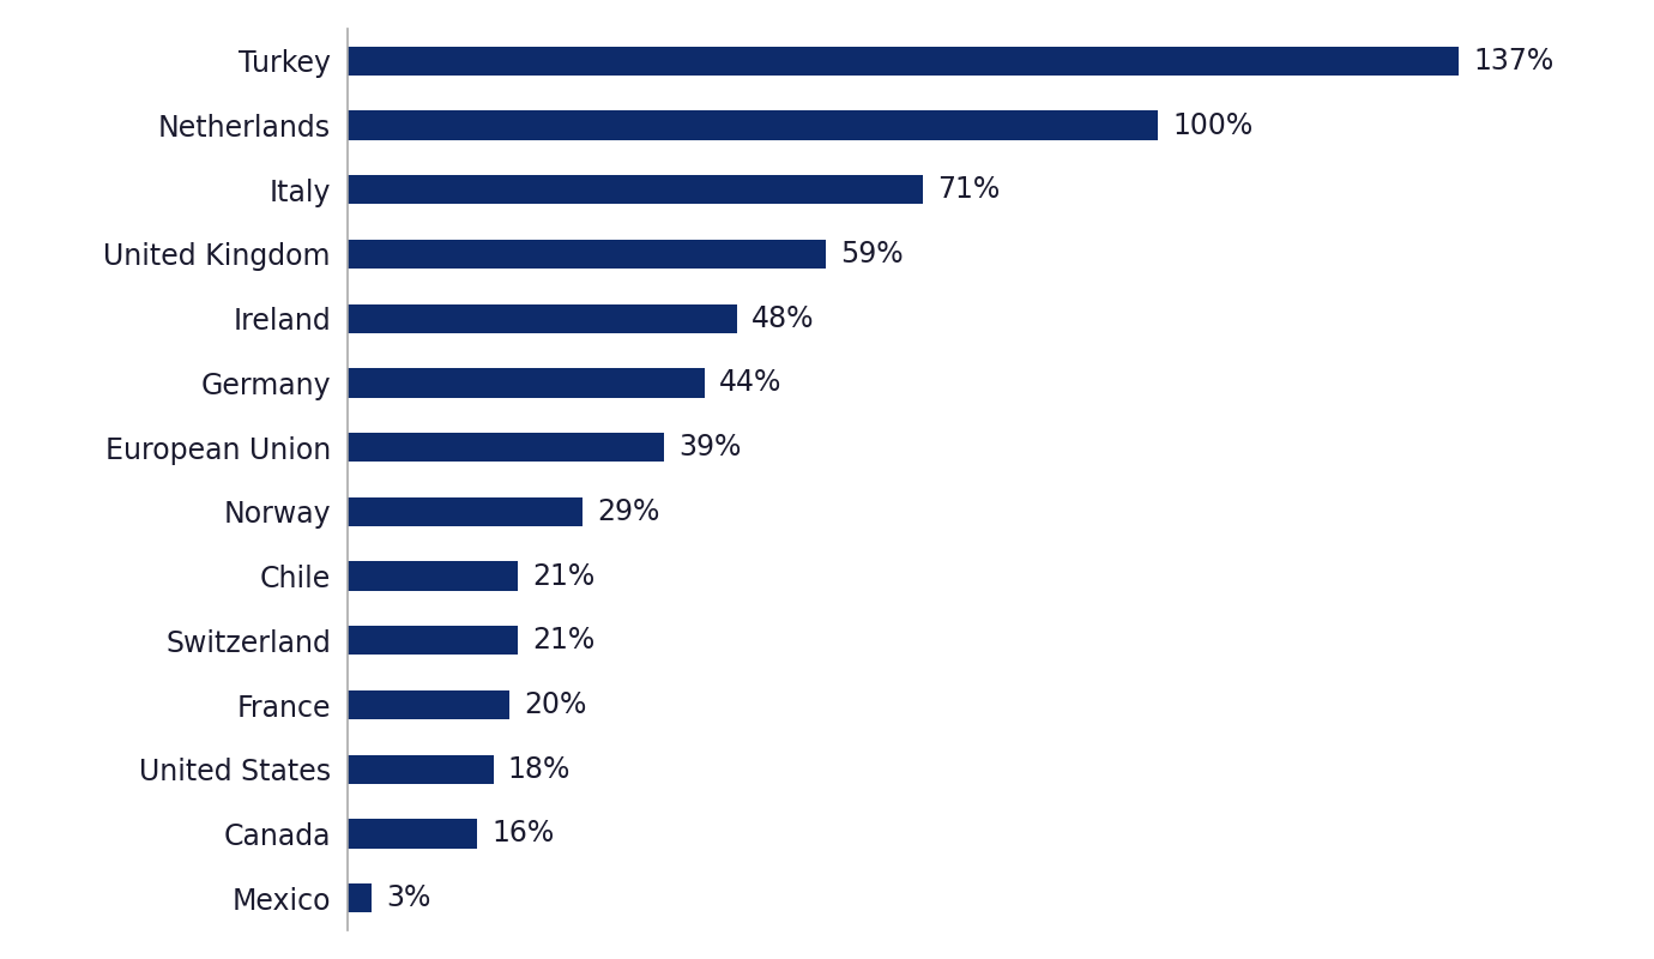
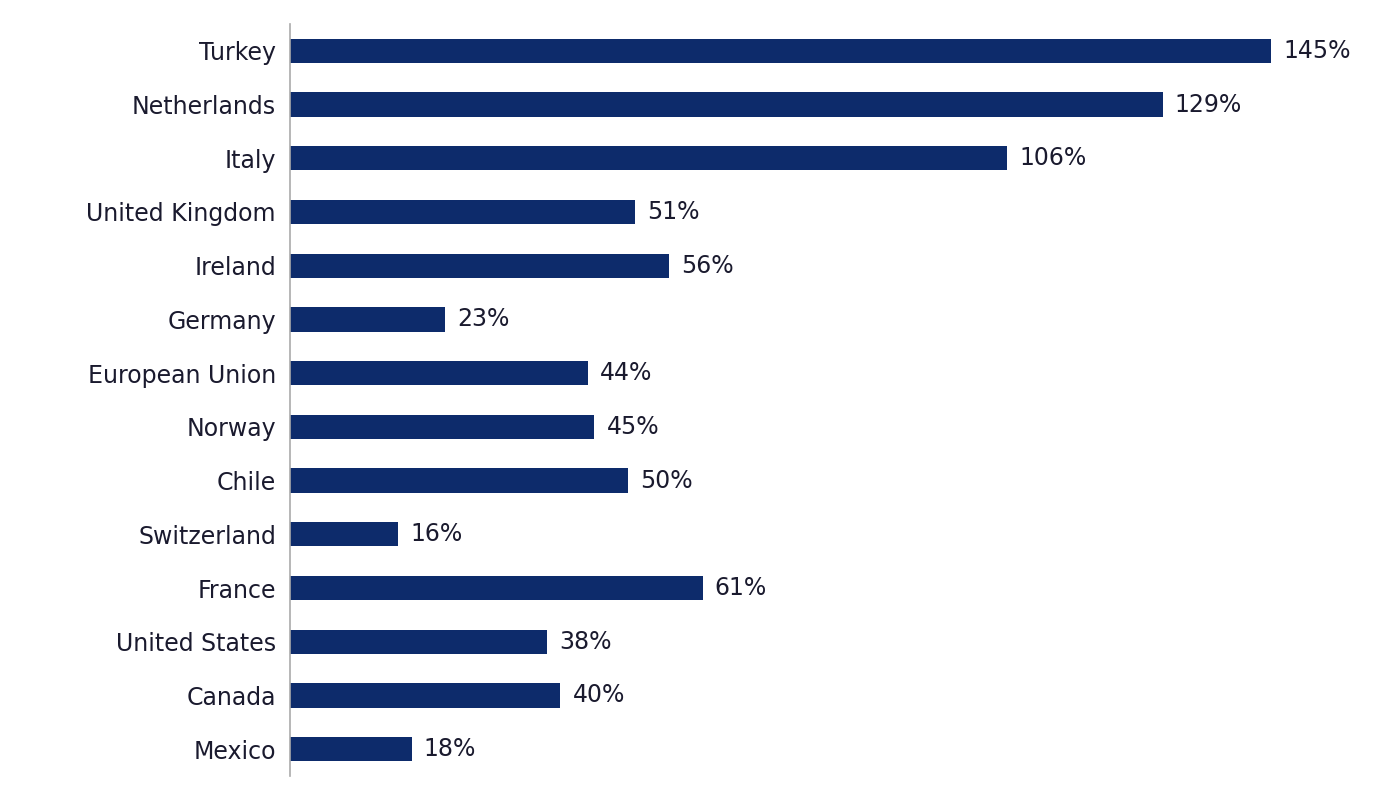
Turkey: 137% -> 145%
Netherlands: 100% -> 129%
Italy: 71% -> 106%
United Kingdom: 59% -> 51%
Ireland: 48% -> 56%
Germany: 44% -> 23%
European Union: 39% -> 44%
Norway: 29% -> 45%
Chile: 21% -> 50%
Switzerland: 21% -> 16%
France: 20% -> 61%
United States: 18% -> 38%
Canada: 16% -> 40%
Mexico: 3% -> 18%
